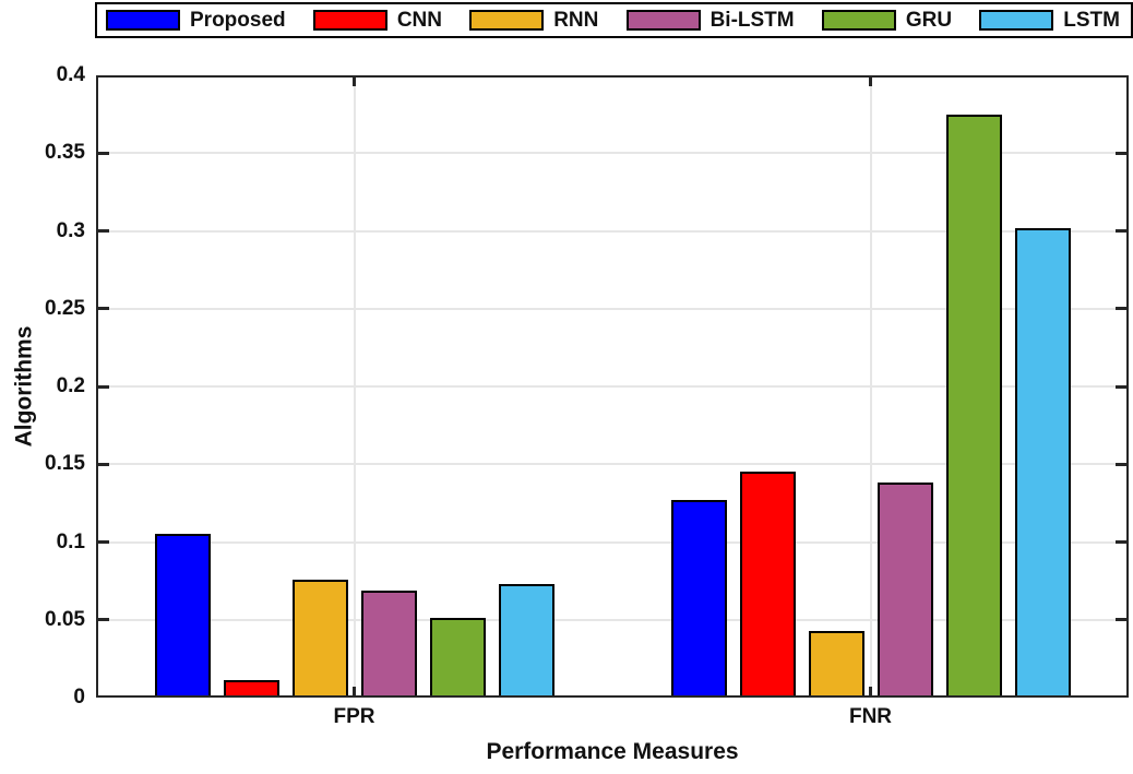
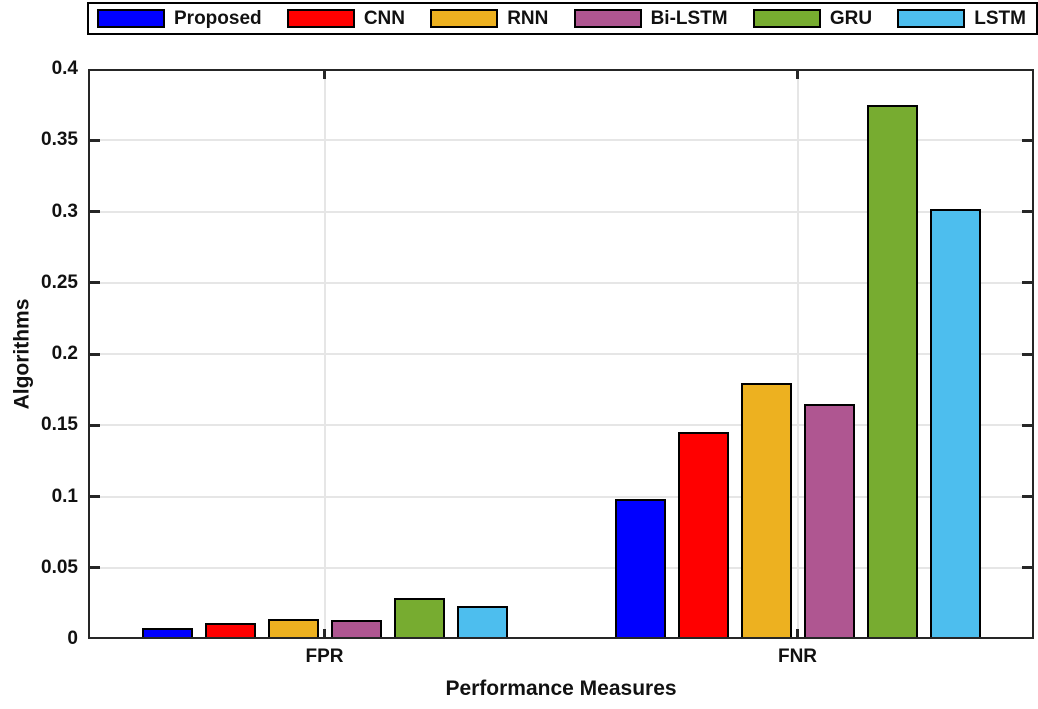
Proposed/FPR: 0.105 -> 0.008
RNN/FPR: 0.076 -> 0.014
Bi-LSTM/FPR: 0.069 -> 0.013
GRU/FPR: 0.051 -> 0.029
LSTM/FPR: 0.073 -> 0.023
Proposed/FNR: 0.127 -> 0.098
RNN/FNR: 0.043 -> 0.180
Bi-LSTM/FNR: 0.138 -> 0.165
